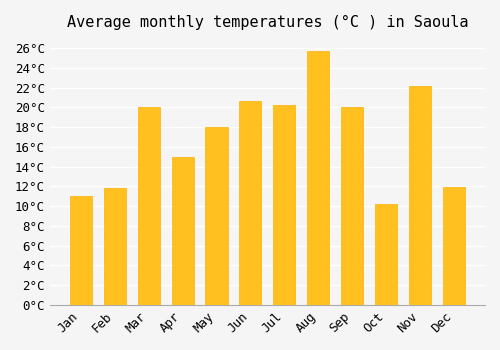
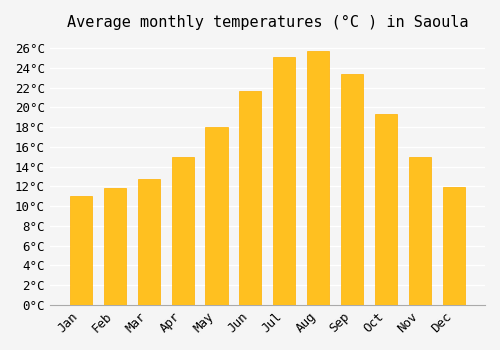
Mar: 20.0°C -> 12.7°C
Jun: 20.6°C -> 21.7°C
Jul: 20.2°C -> 25.1°C
Sep: 20.0°C -> 23.4°C
Oct: 10.2°C -> 19.3°C
Nov: 22.2°C -> 15.0°C
